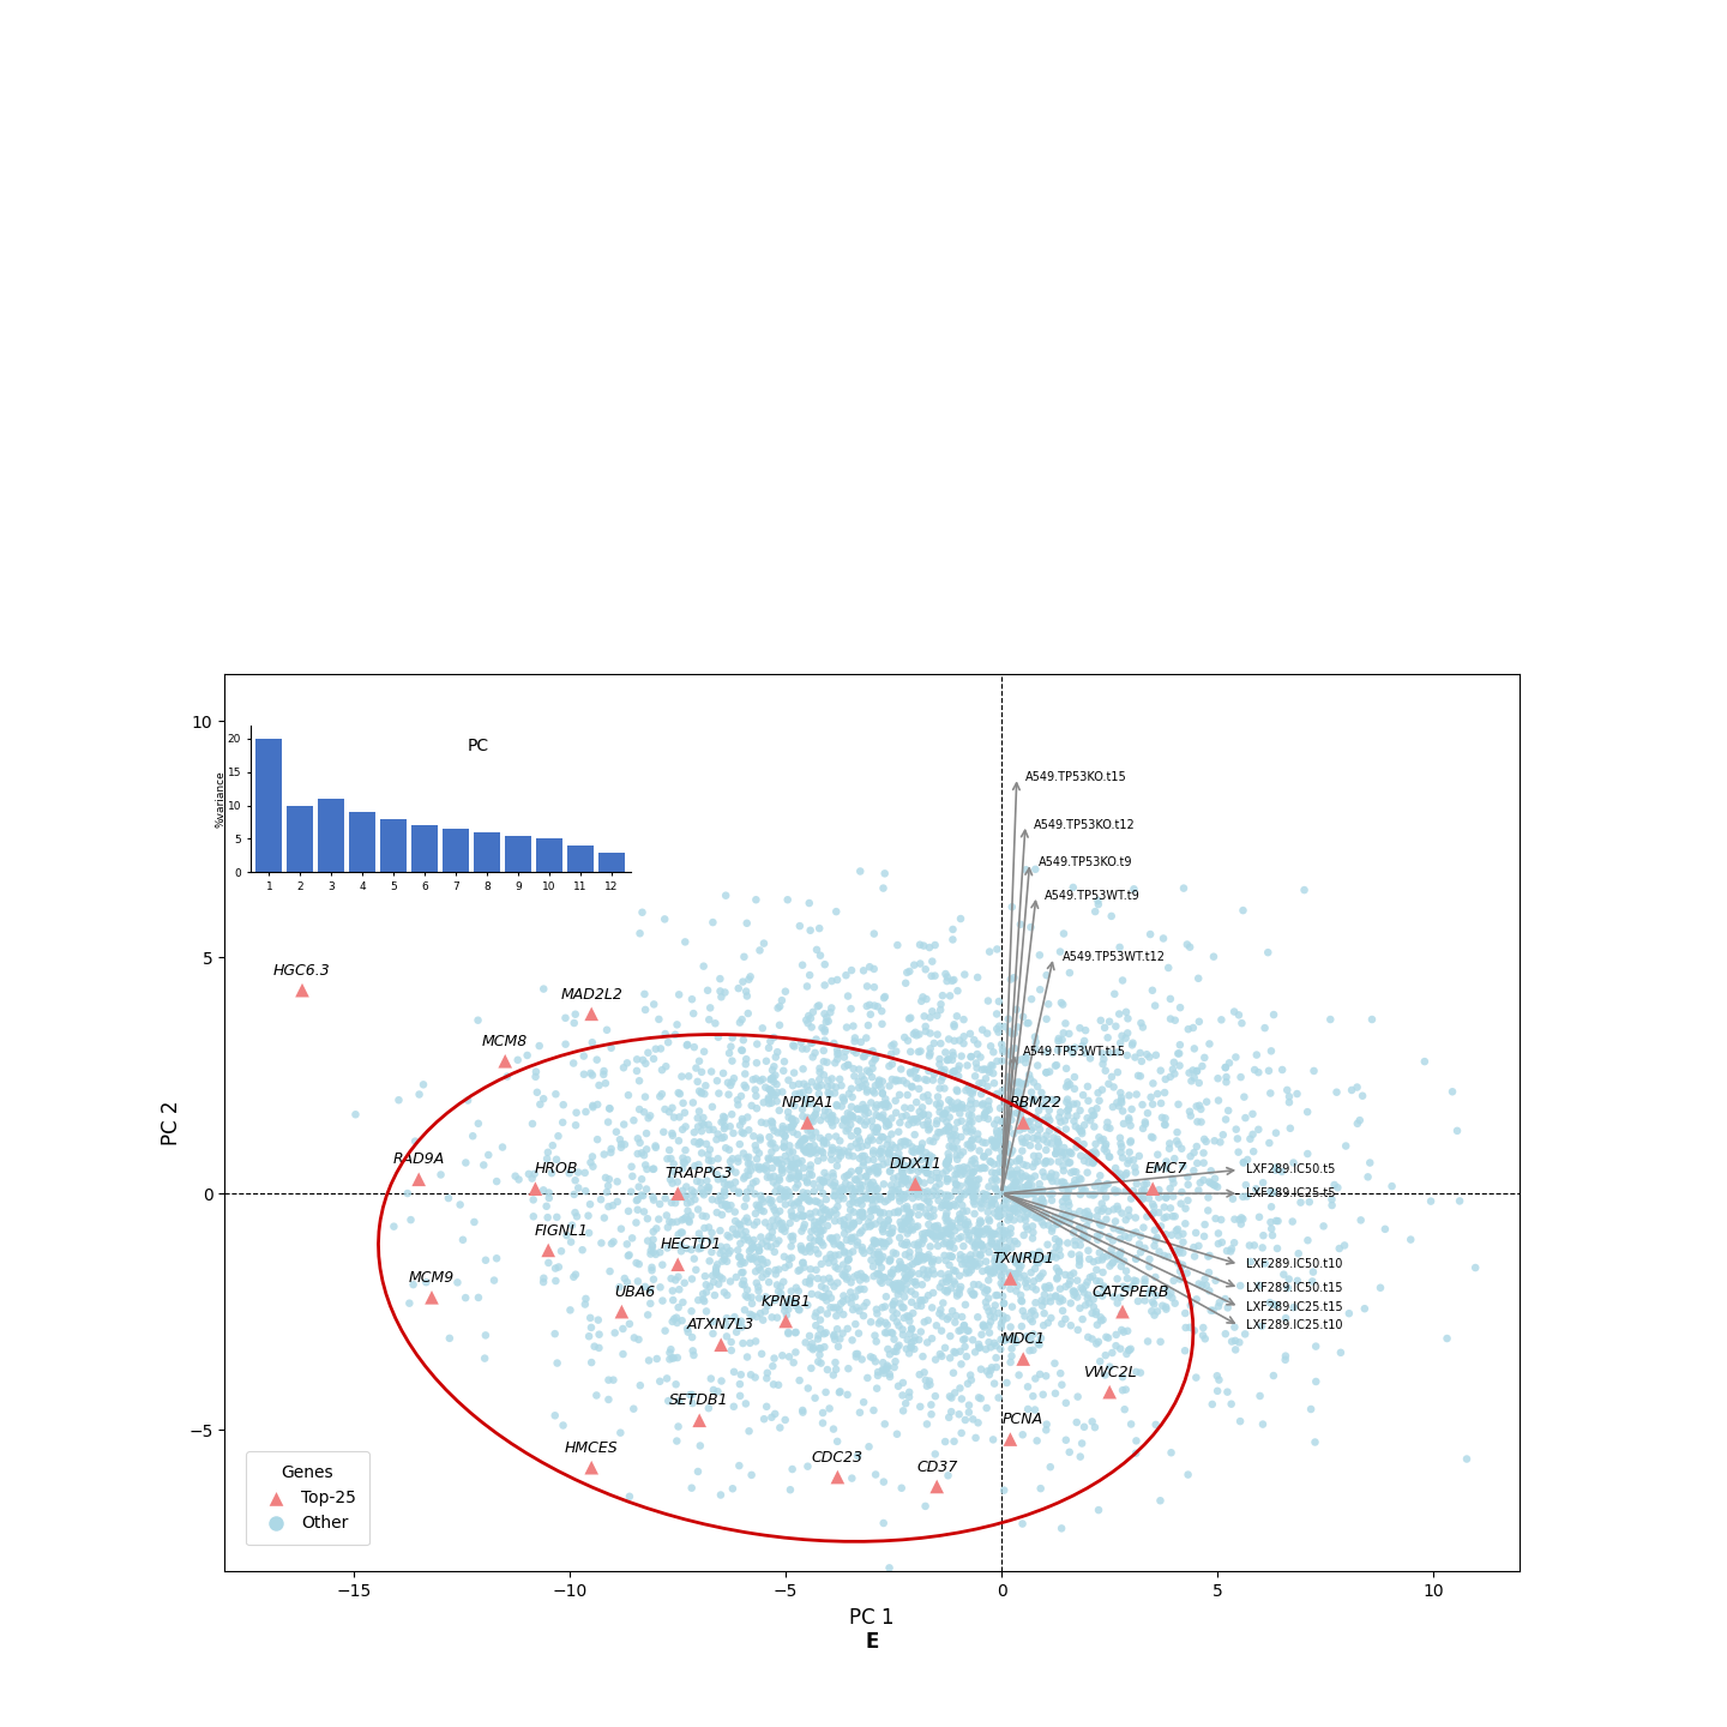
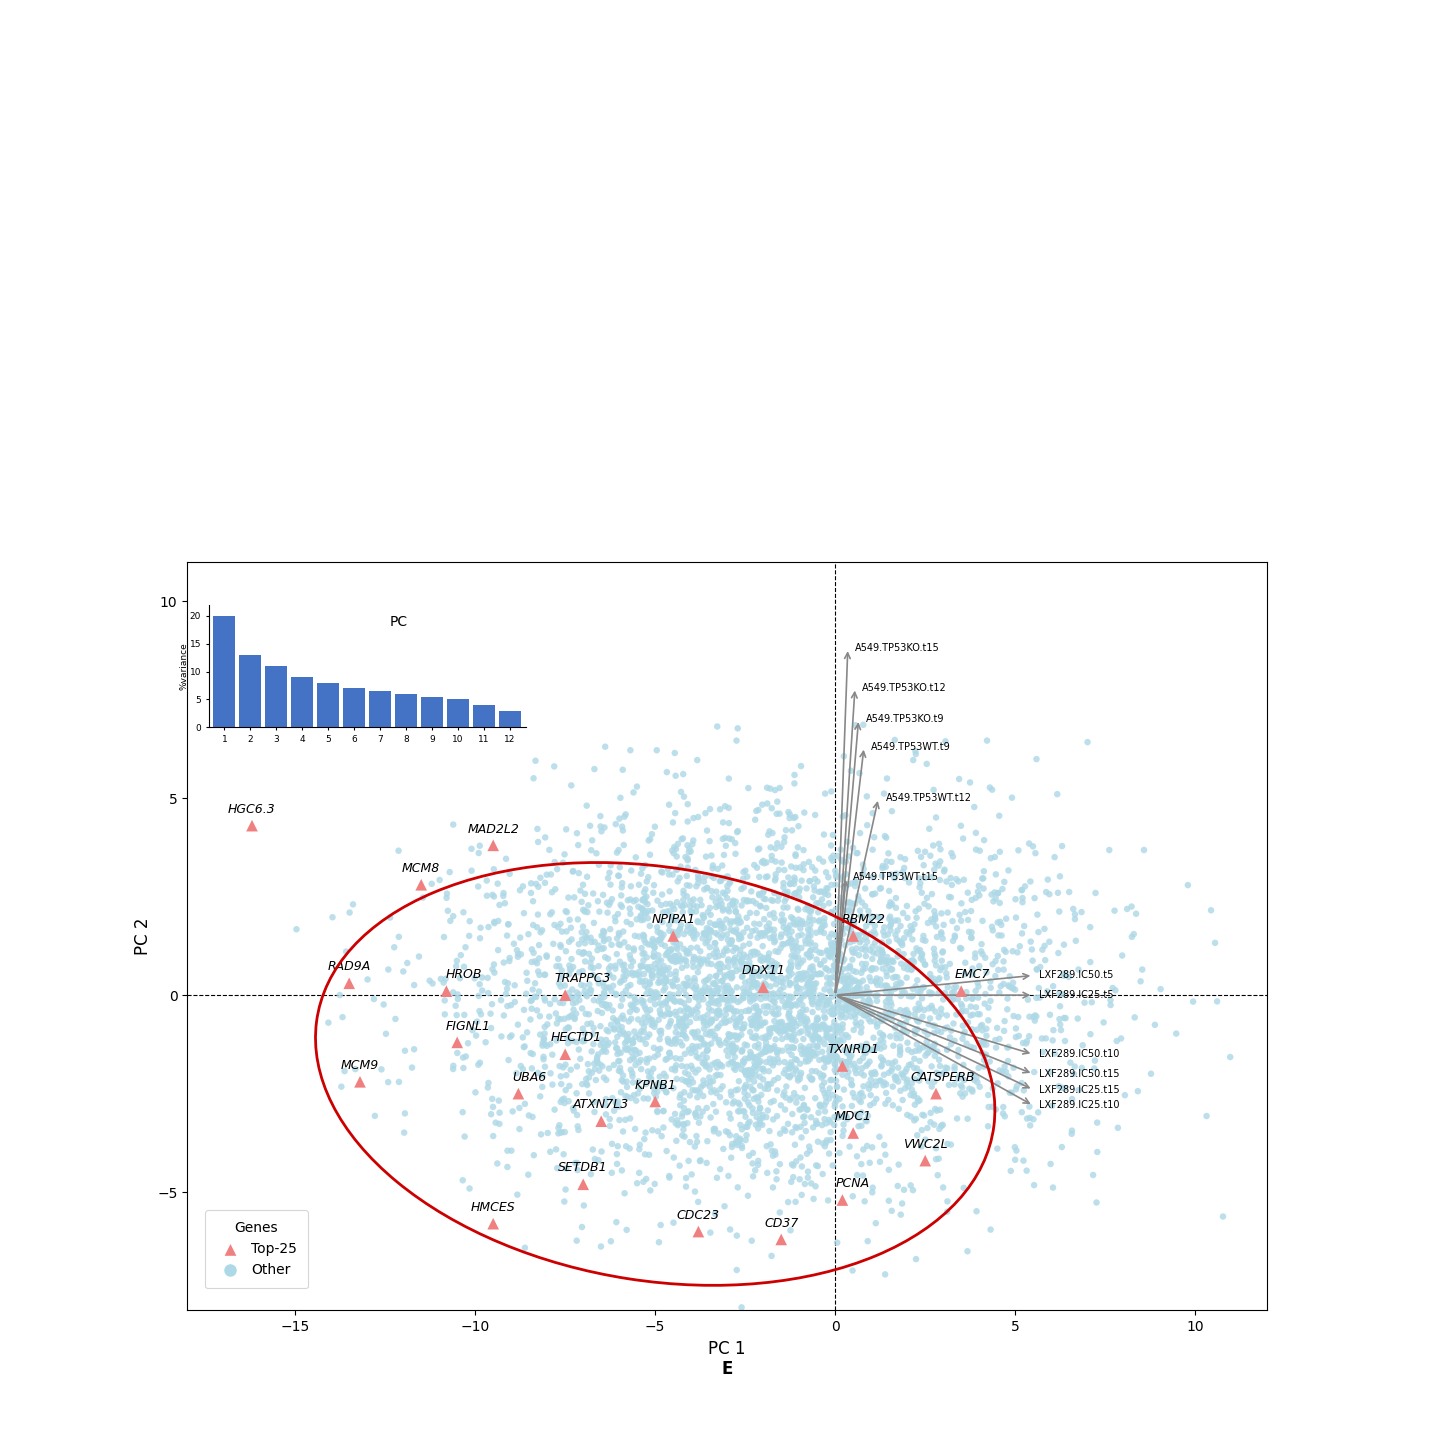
2: 10.0 -> 13.0
